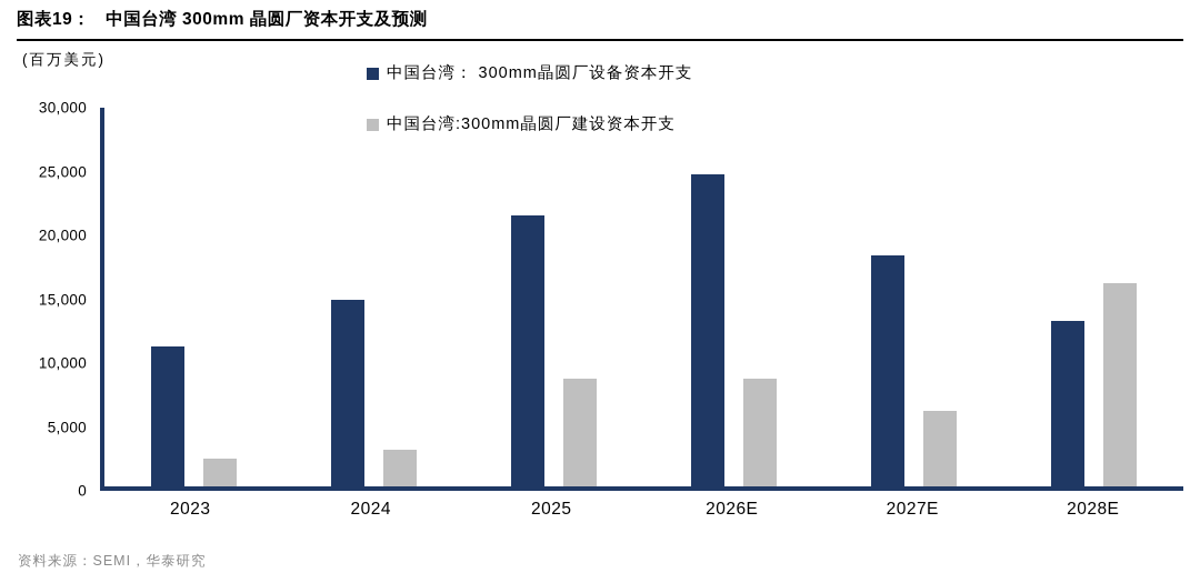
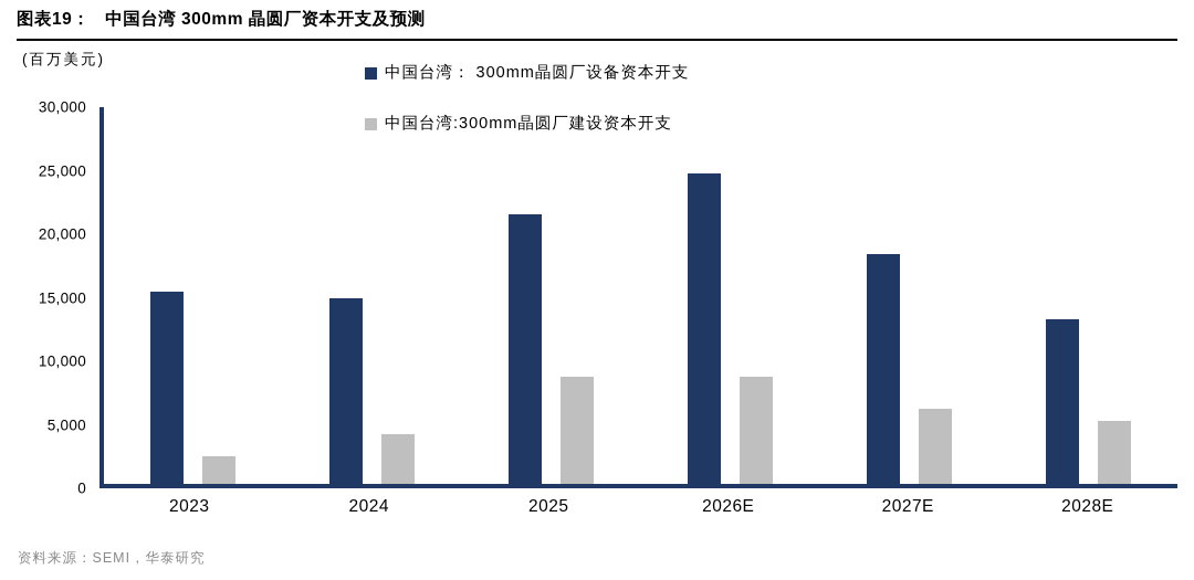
中国台湾： 300mm晶圆厂设备资本开支/2023: 11100 -> 15300
中国台湾:300mm晶圆厂建设资本开支/2024: 2900 -> 4000
中国台湾:300mm晶圆厂建设资本开支/2028E: 16100 -> 5000
